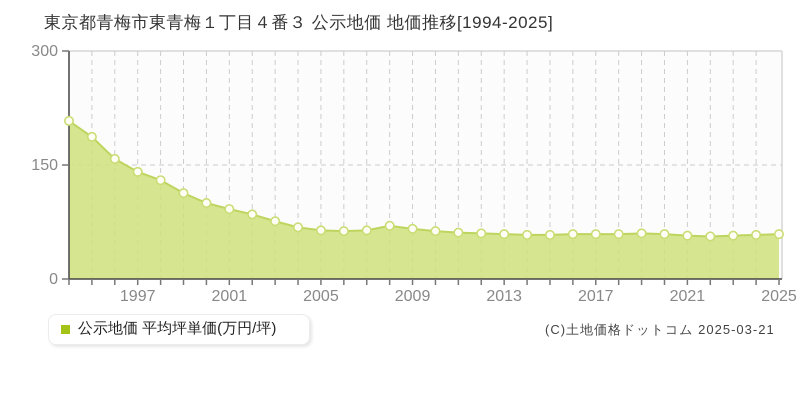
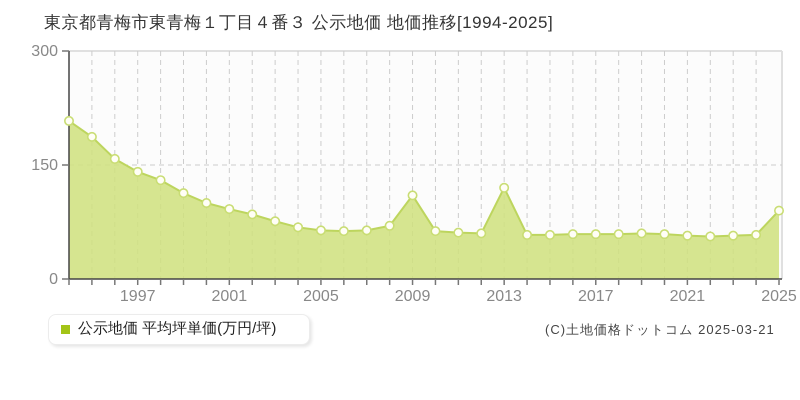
2009: 70 -> 110
2013: 60 -> 120
2025: 60 -> 90
